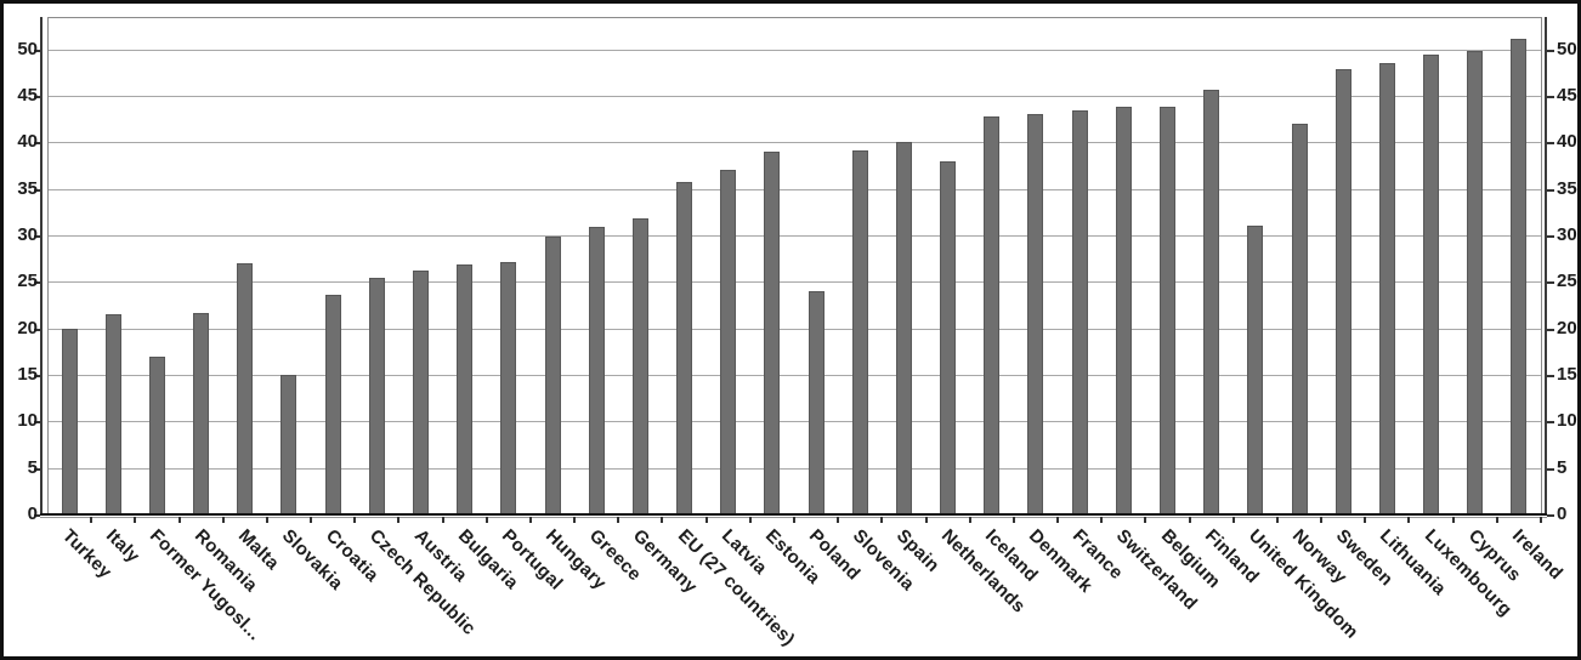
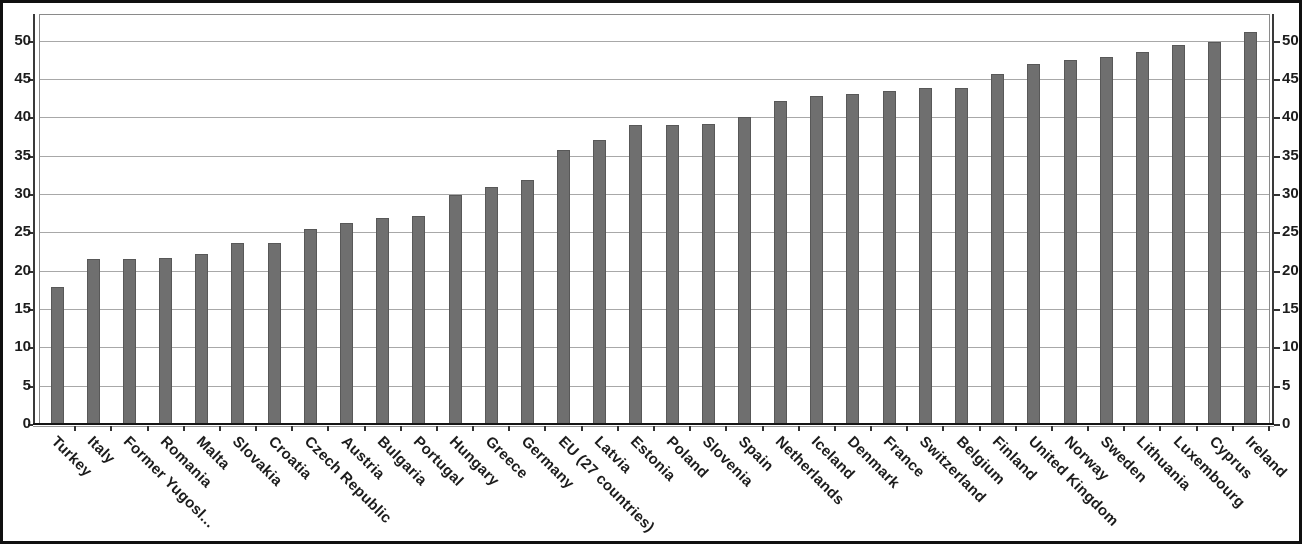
Turkey: 20 -> 18
Former Yugosl...: 17 -> 22
Malta: 27 -> 22
Slovakia: 15 -> 24
Poland: 24 -> 39
Netherlands: 38 -> 42
United Kingdom: 31 -> 47
Norway: 42 -> 48
